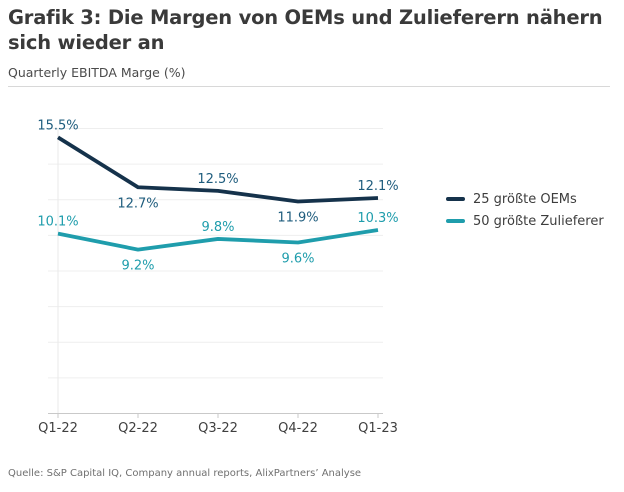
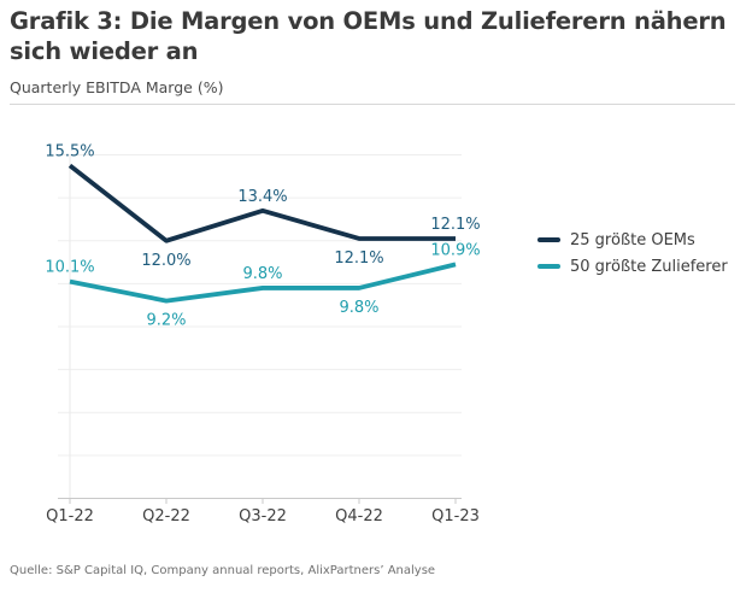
25 größte OEMs/Q2-22: 12.7% -> 12.0%
25 größte OEMs/Q3-22: 12.5% -> 13.4%
25 größte OEMs/Q4-22: 11.9% -> 12.1%
50 größte Zulieferer/Q4-22: 9.6% -> 9.8%
50 größte Zulieferer/Q1-23: 10.3% -> 10.9%
